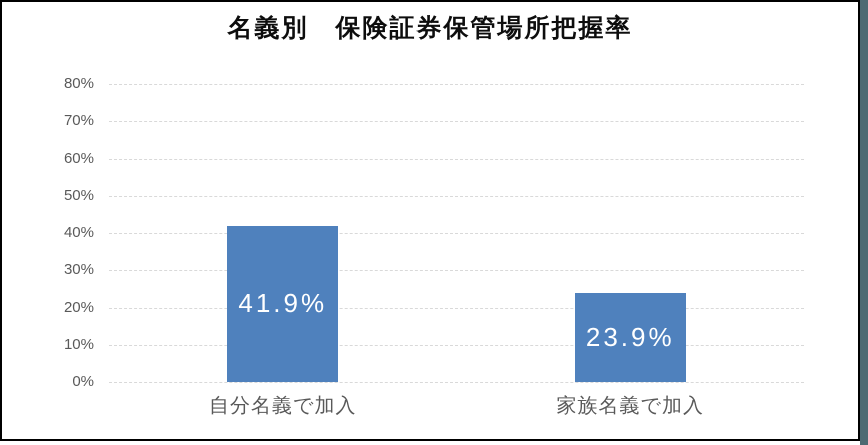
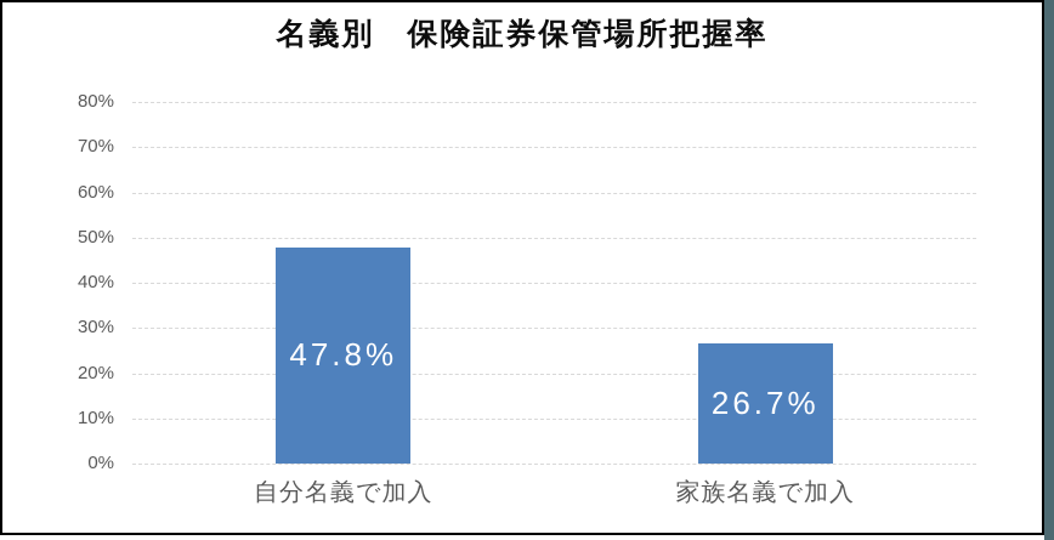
自分名義で加入: 41.9% -> 47.8%
家族名義で加入: 23.9% -> 26.7%
